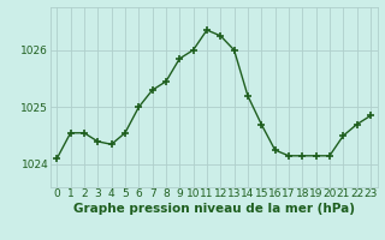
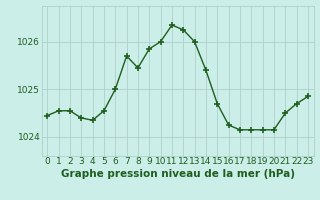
0: 1024.10 -> 1024.45
7: 1025.30 -> 1025.70
14: 1025.20 -> 1025.40
